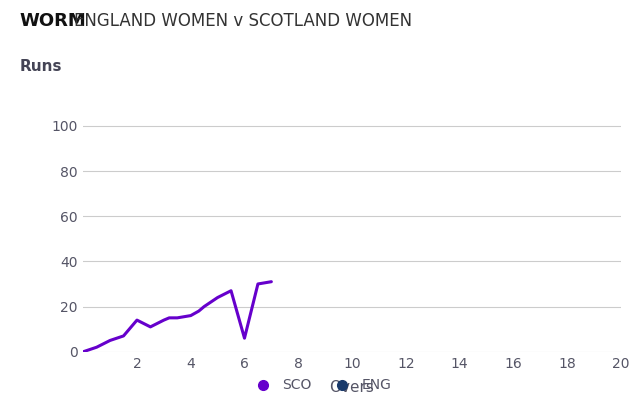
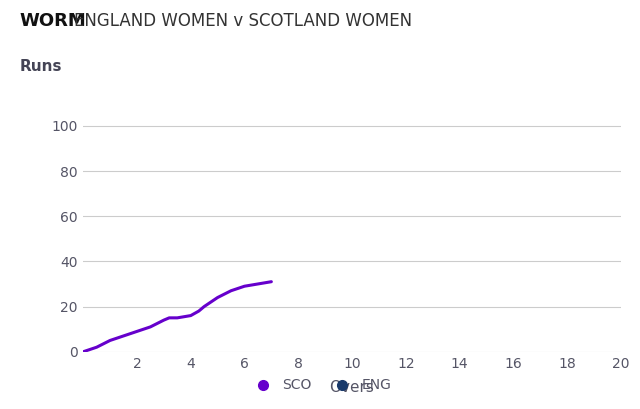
2: 14 -> 9
6: 6 -> 29
